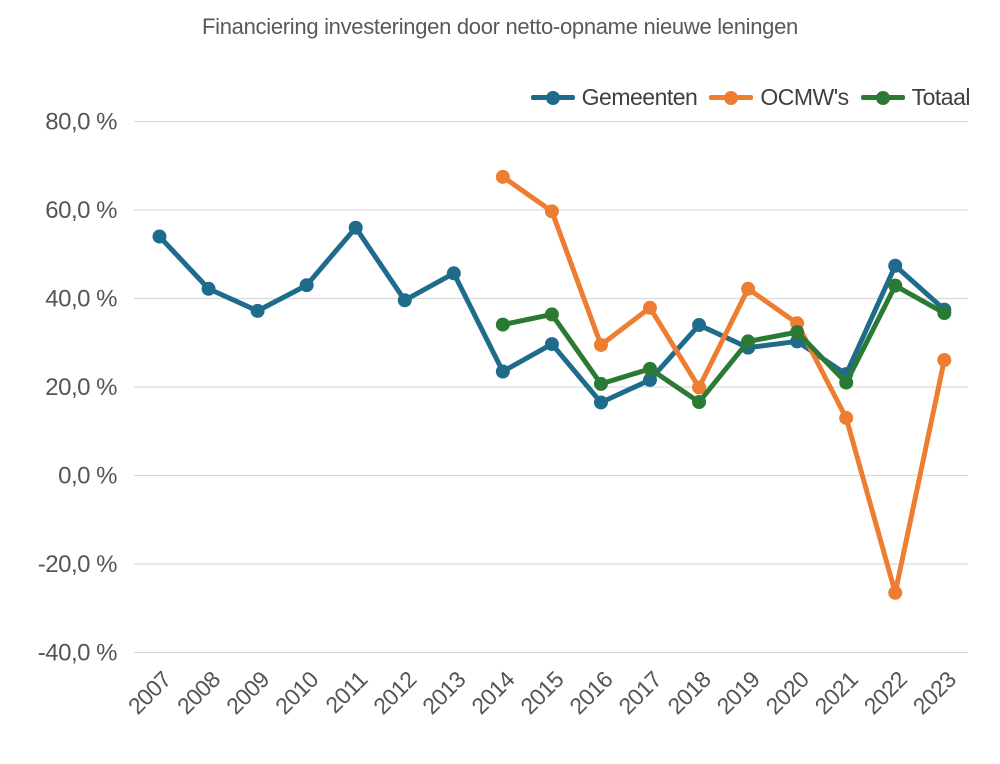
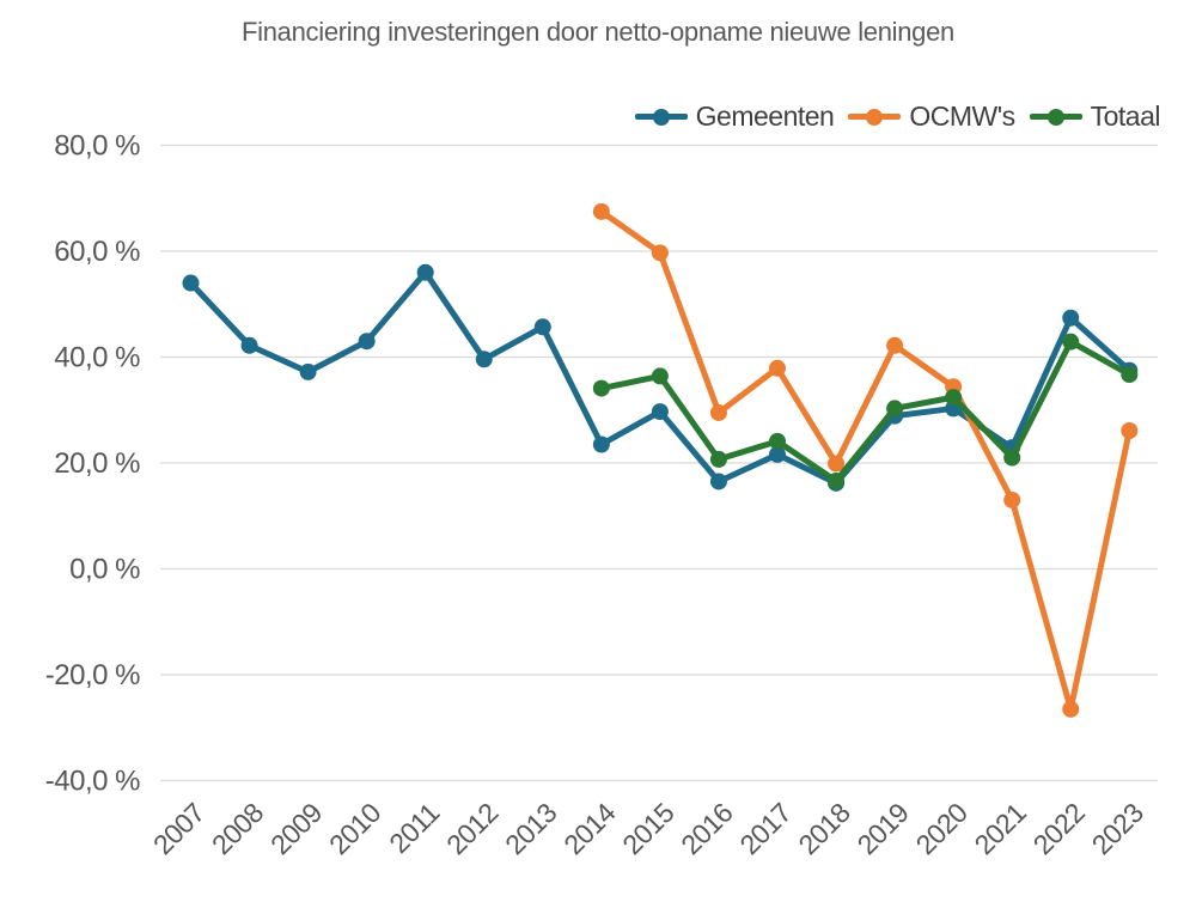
Gemeenten/2018: 34% -> 16%
